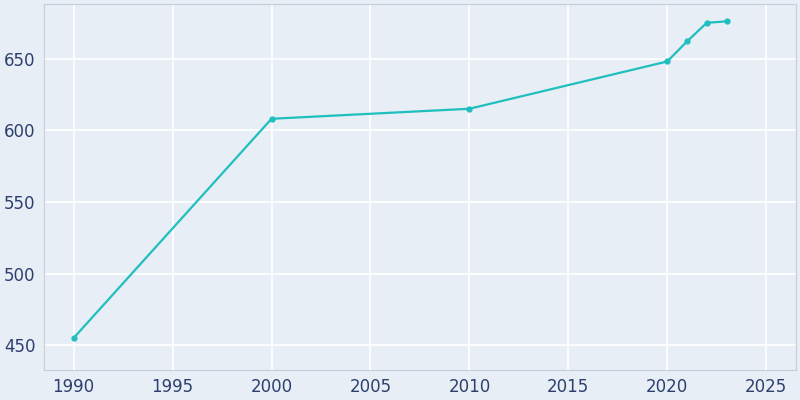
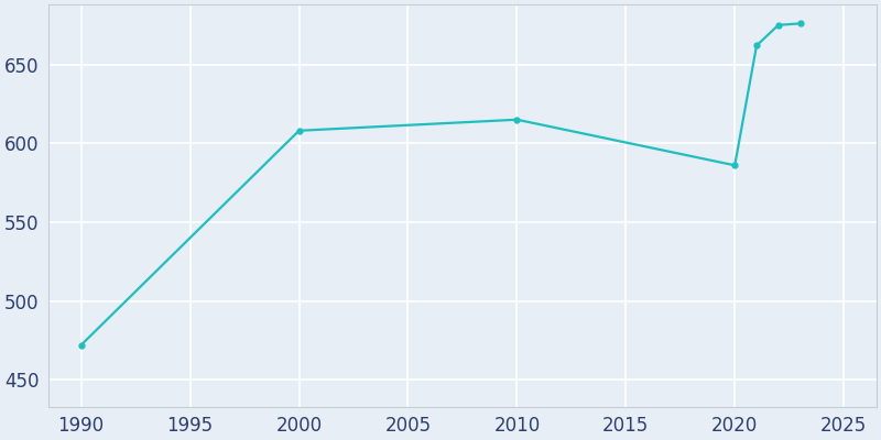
1990: 455 -> 472
2020: 648 -> 586
